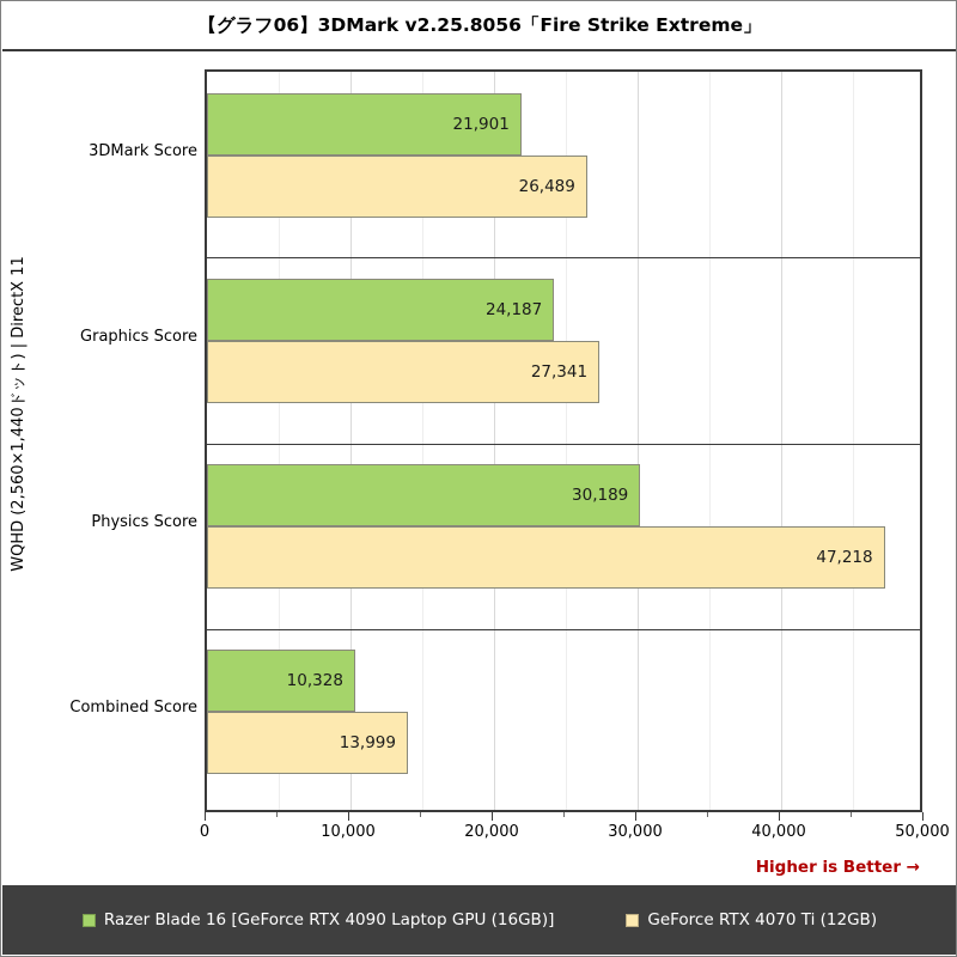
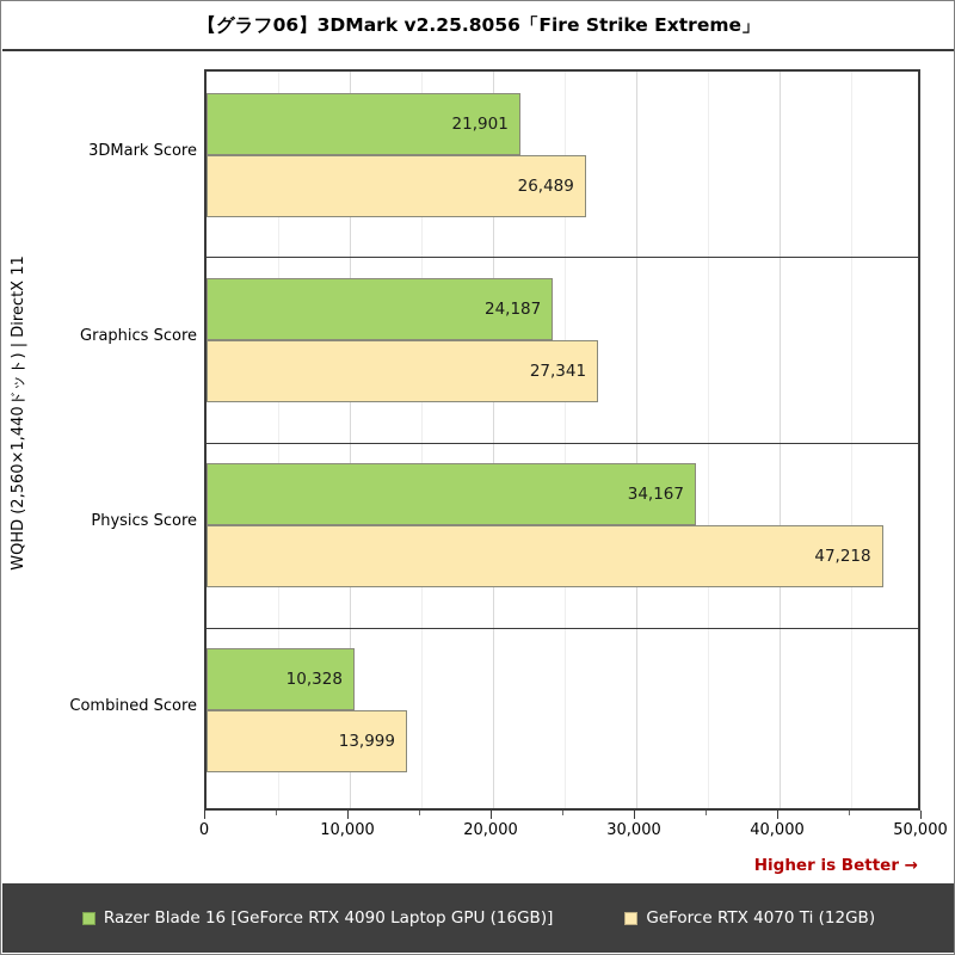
Razer Blade 16 [GeForce RTX 4090 Laptop GPU (16GB)]/Physics Score: 30,189 -> 34,167
